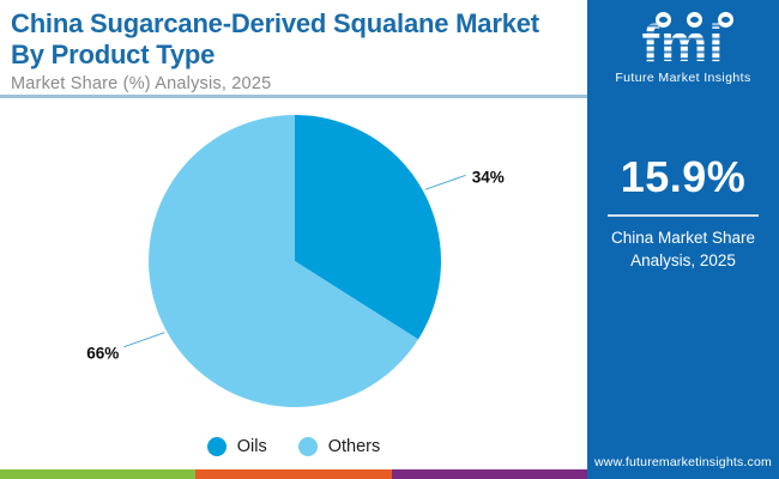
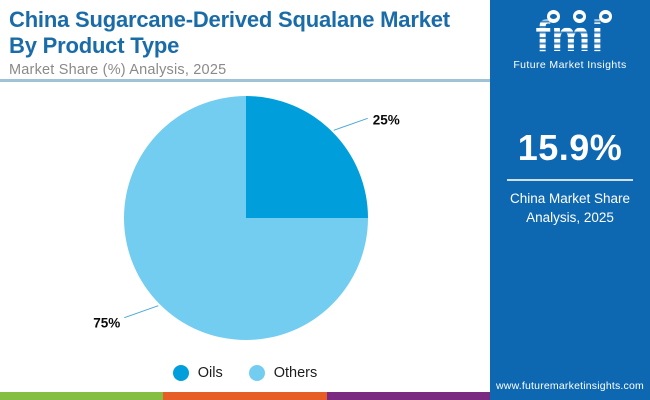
Oils: 34% -> 25%
Others: 66% -> 75%
